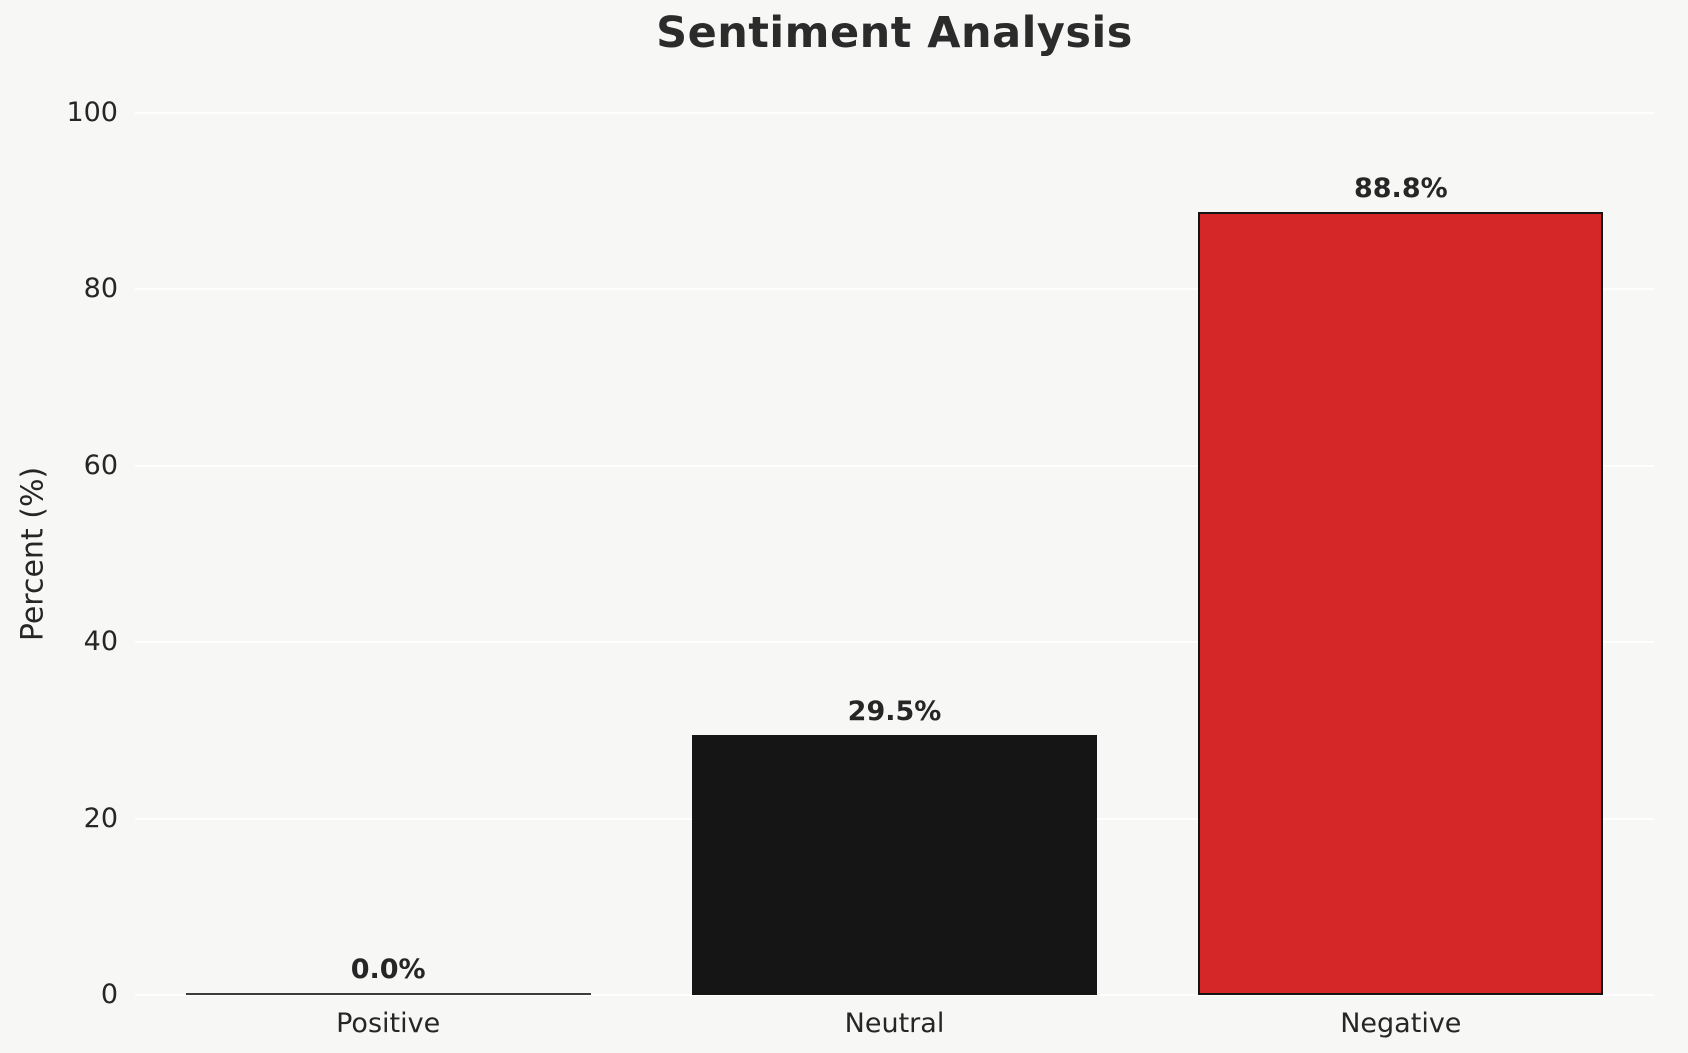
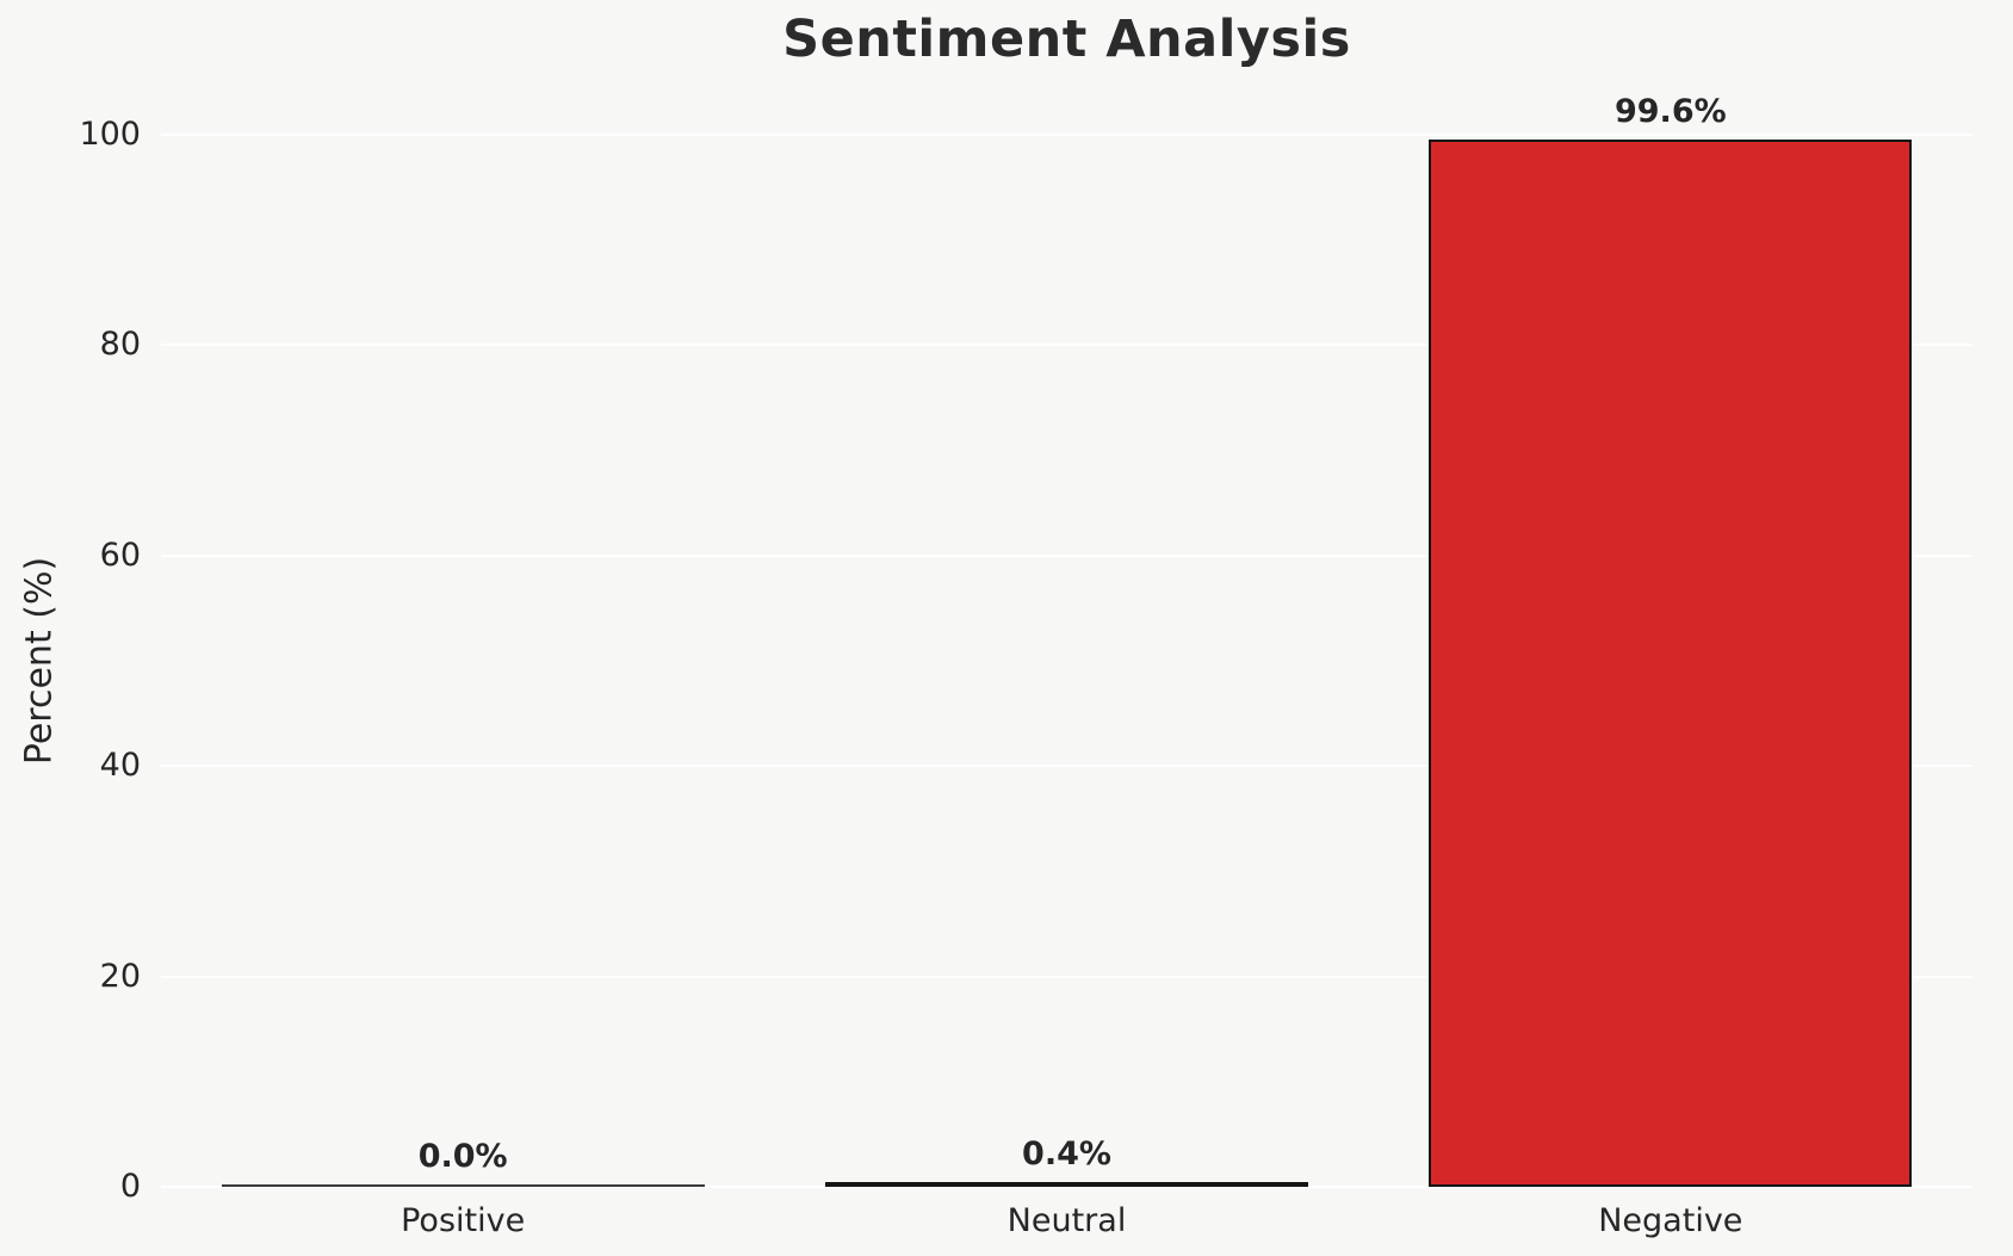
Neutral: 29.5% -> 0.4%
Negative: 88.8% -> 99.6%
